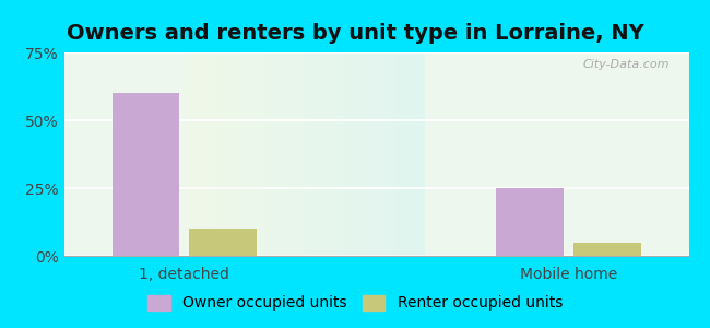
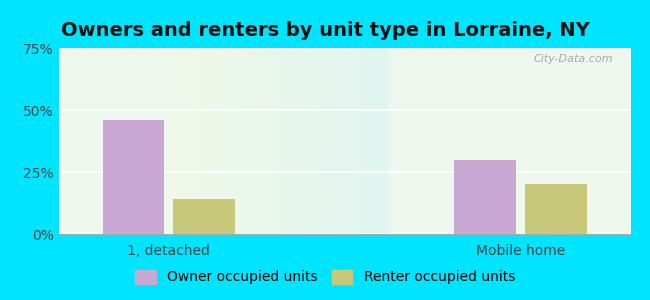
Owner occupied units/1, detached: 60% -> 46%
Renter occupied units/1, detached: 10% -> 14%
Owner occupied units/Mobile home: 25% -> 30%
Renter occupied units/Mobile home: 5% -> 20%
